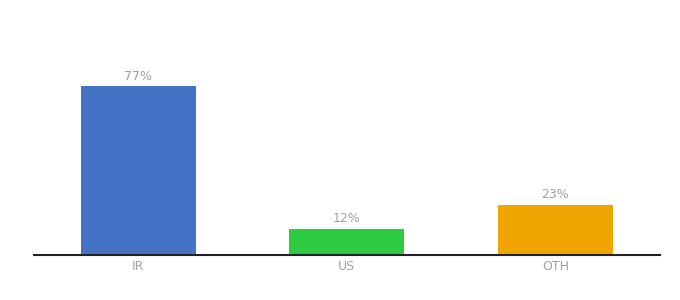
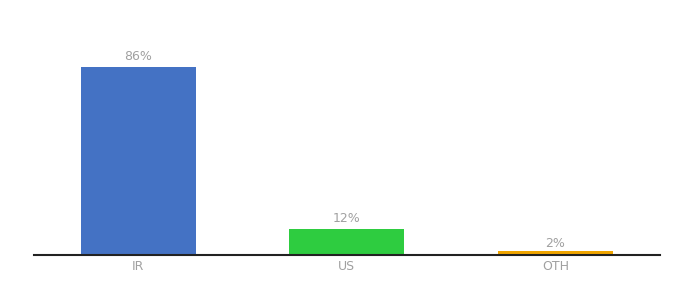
IR: 77% -> 86%
OTH: 23% -> 2%
